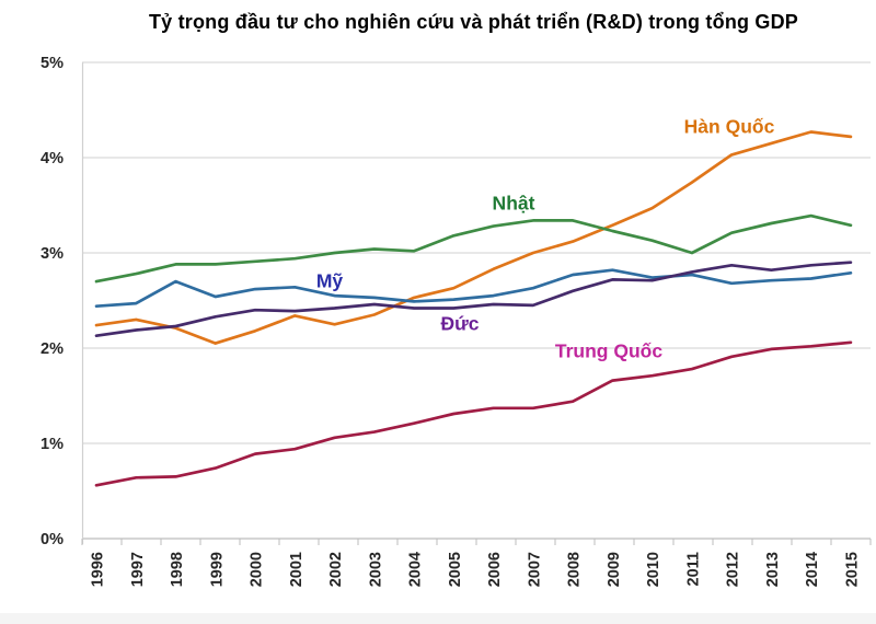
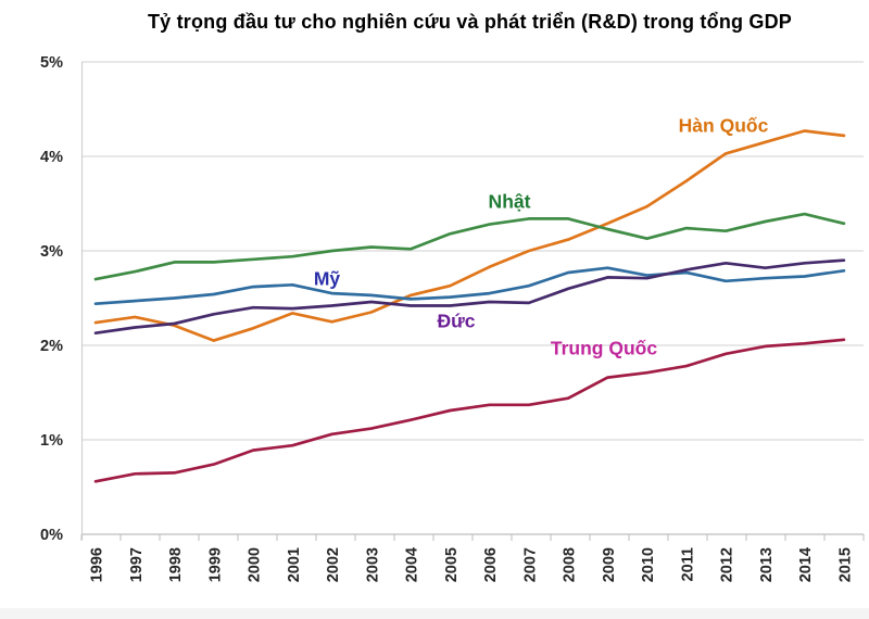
Mỹ/1998: 2.7% -> 2.5%
Nhật/2011: 3.0% -> 3.2%
